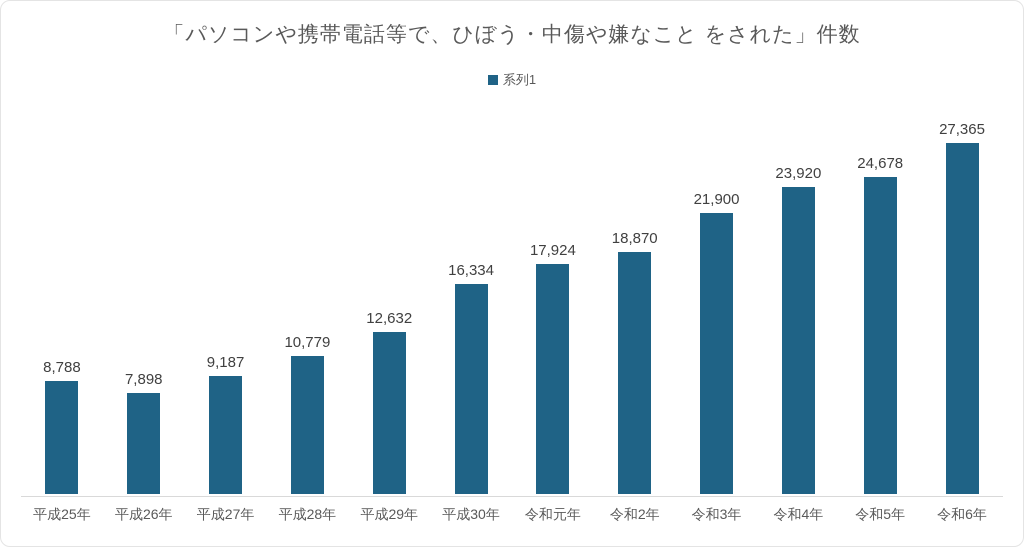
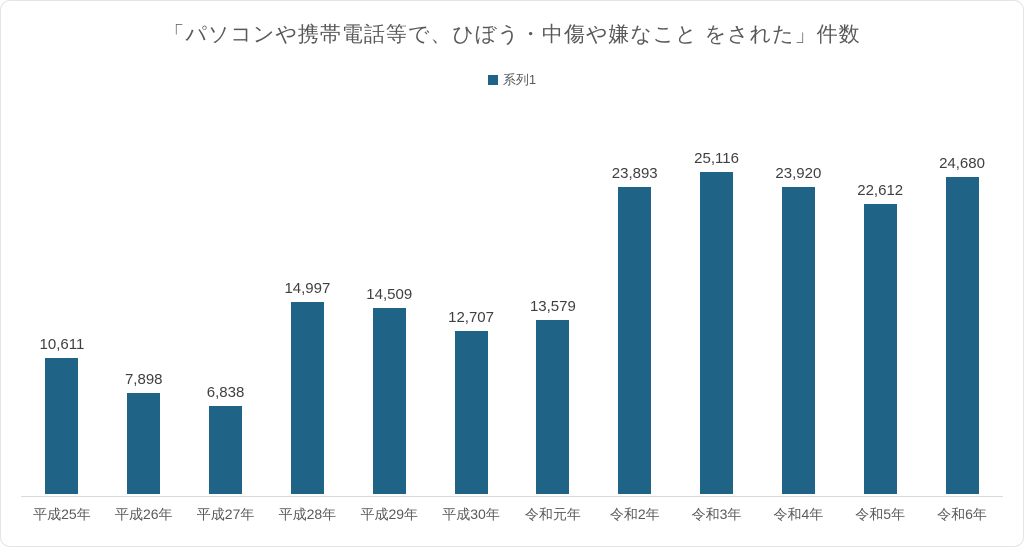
平成25年: 8,788 -> 10,611
平成27年: 9,187 -> 6,838
平成28年: 10,779 -> 14,997
平成29年: 12,632 -> 14,509
平成30年: 16,334 -> 12,707
令和元年: 17,924 -> 13,579
令和2年: 18,870 -> 23,893
令和3年: 21,900 -> 25,116
令和5年: 24,678 -> 22,612
令和6年: 27,365 -> 24,680
